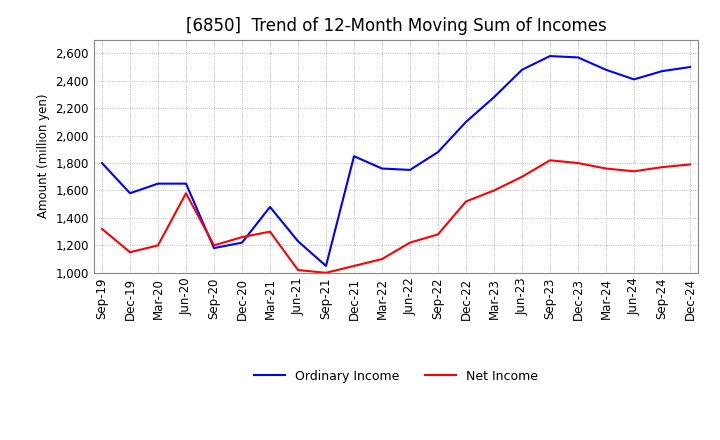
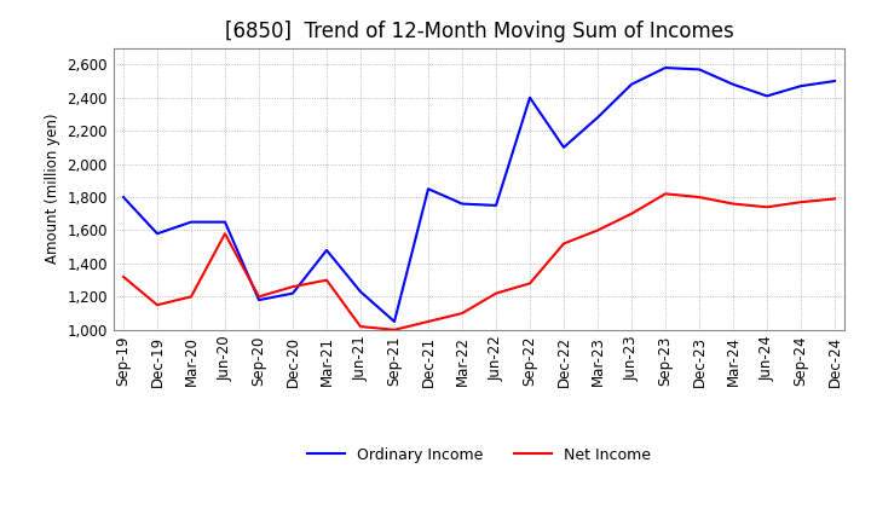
Ordinary Income/Sep-22: 1,880 -> 2,400
